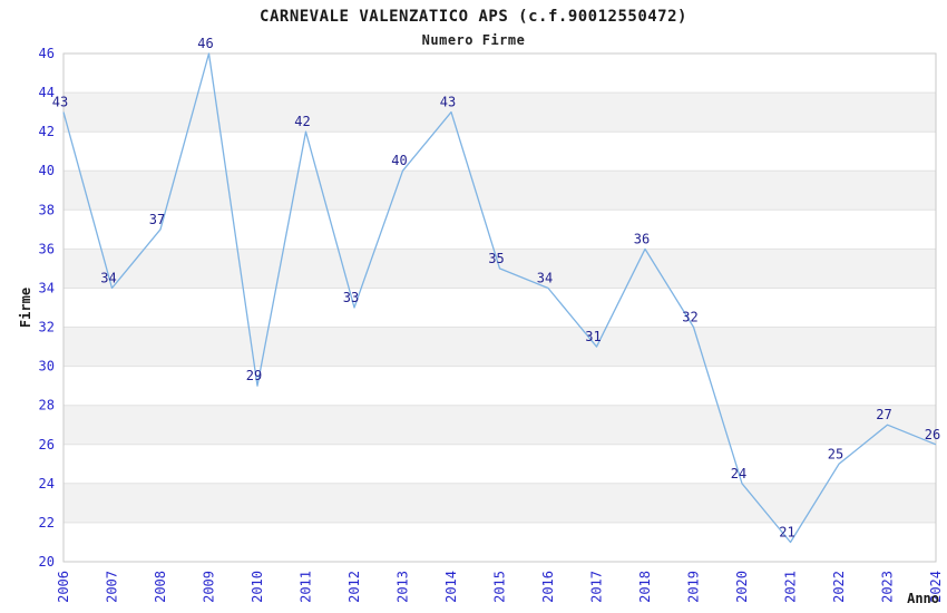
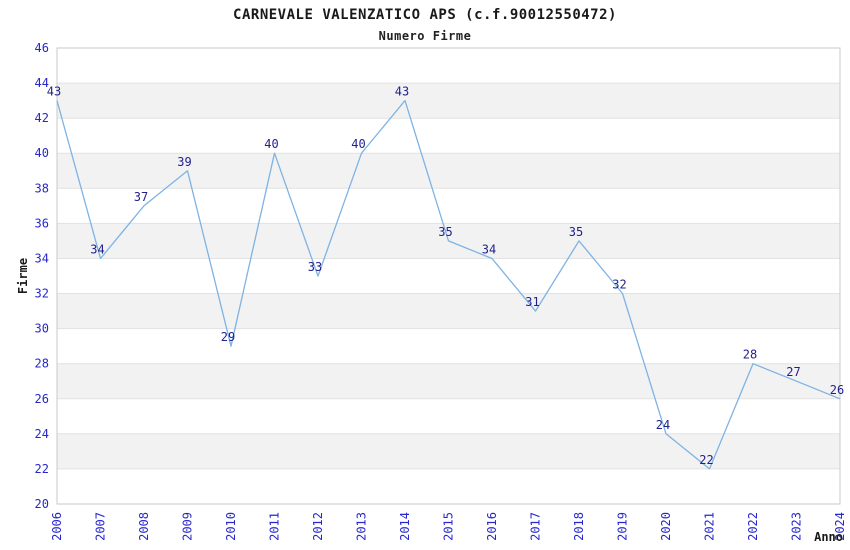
2009: 46 -> 39
2011: 42 -> 40
2018: 36 -> 35
2021: 21 -> 22
2022: 25 -> 28
